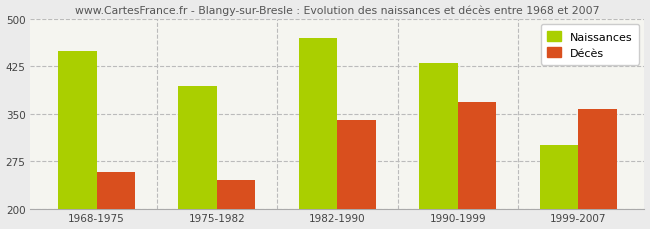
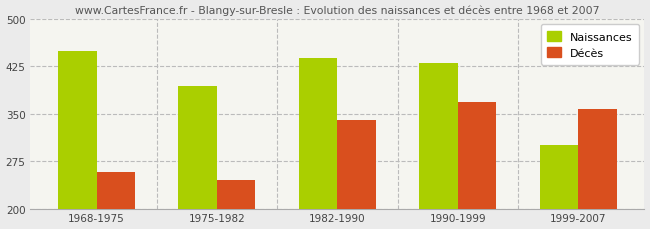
Naissances/1982-1990: 470 -> 438
